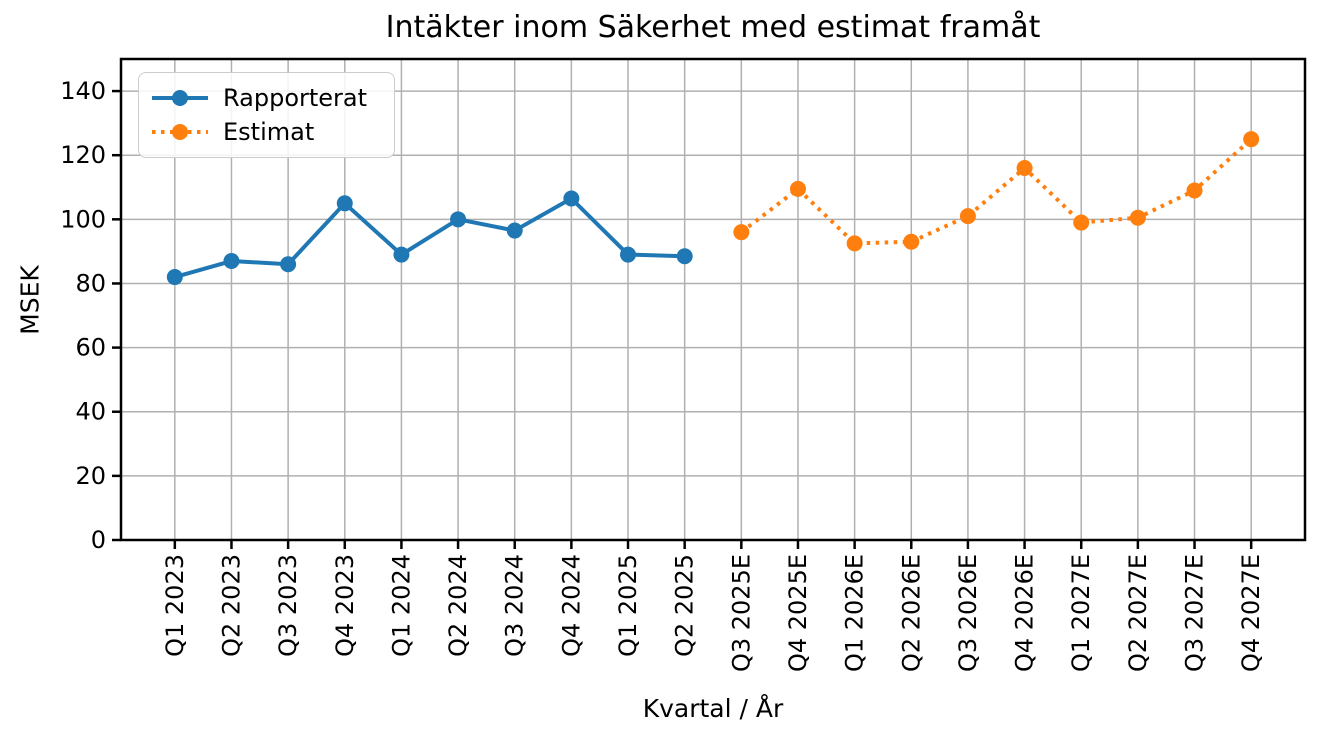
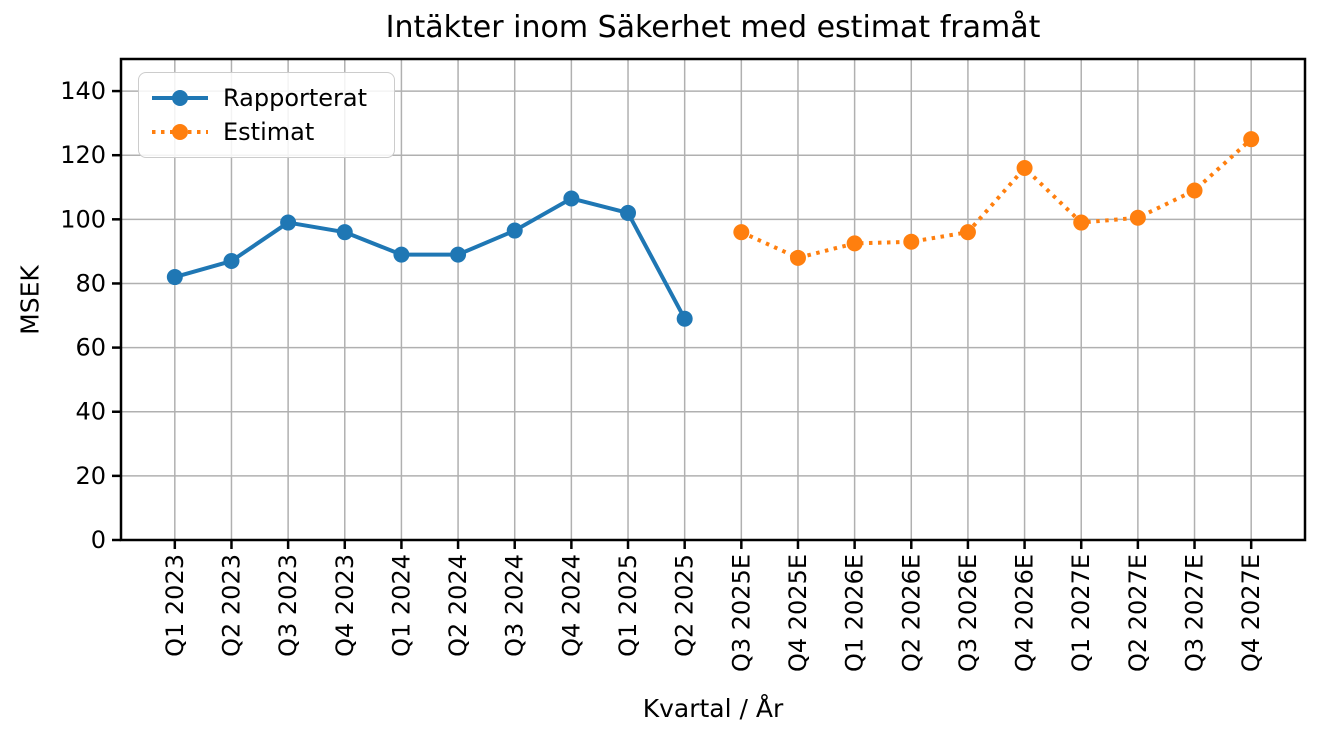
Rapporterat/Q3 2023: 86 -> 99
Rapporterat/Q4 2023: 105 -> 96
Rapporterat/Q2 2024: 100 -> 89
Rapporterat/Q1 2025: 89 -> 102
Rapporterat/Q2 2025: 88 -> 69
Estimat/Q4 2025E: 110 -> 88
Estimat/Q3 2026E: 101 -> 96
